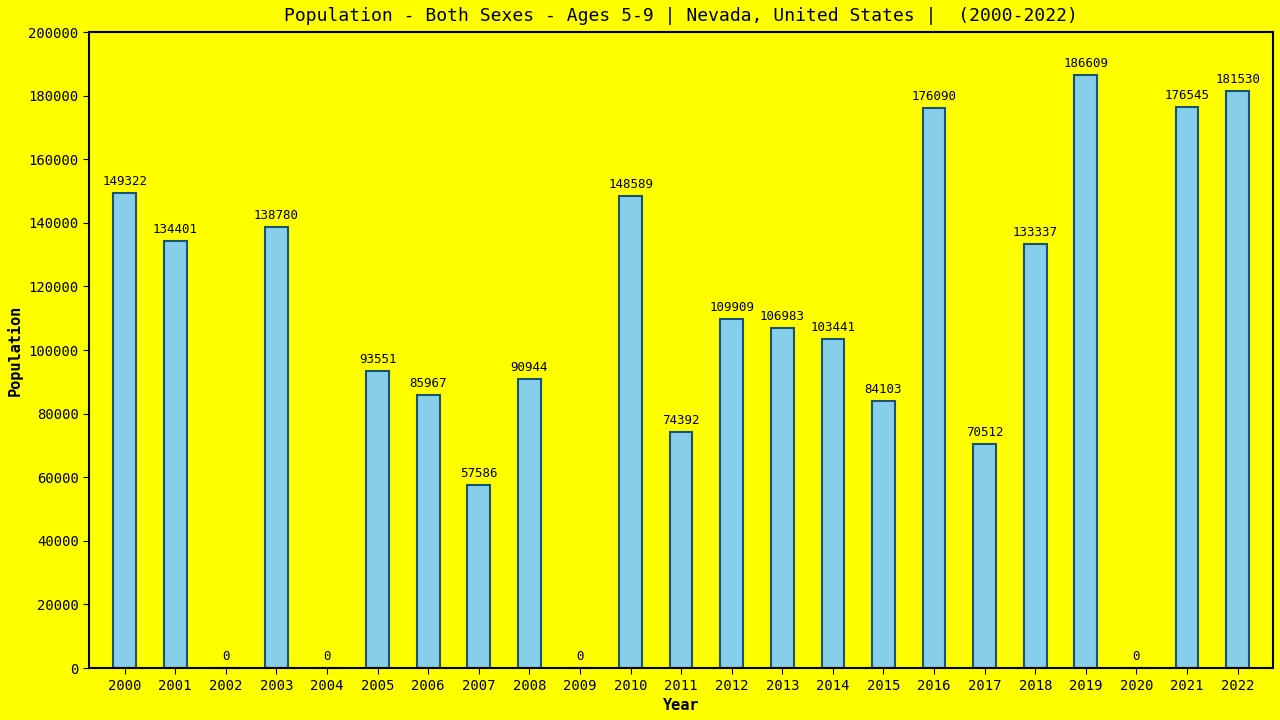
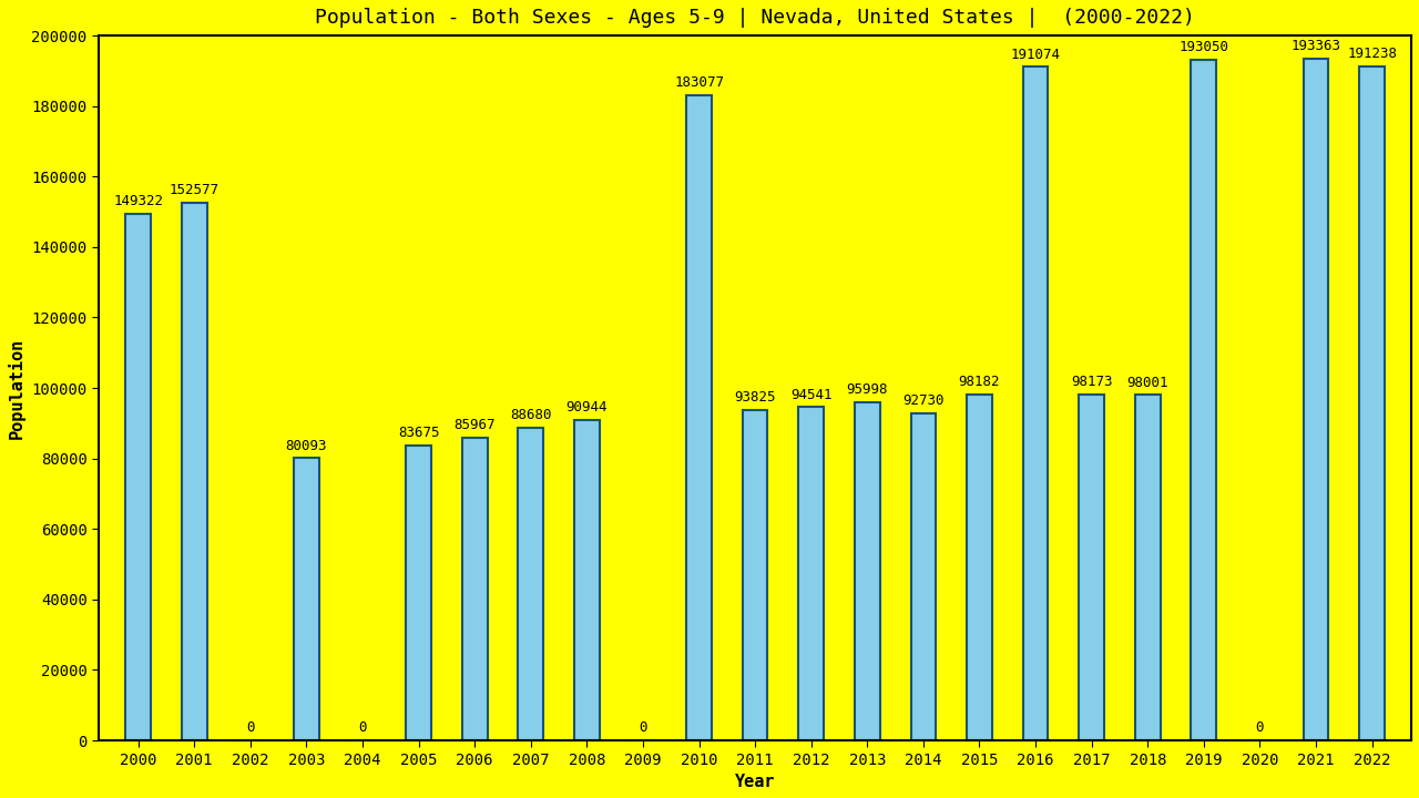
2001: 134401 -> 152577
2003: 138780 -> 80093
2005: 93551 -> 83675
2007: 57586 -> 88680
2010: 148589 -> 183077
2011: 74392 -> 93825
2012: 109909 -> 94541
2013: 106983 -> 95998
2014: 103441 -> 92730
2015: 84103 -> 98182
2016: 176090 -> 191074
2017: 70512 -> 98173
2018: 133337 -> 98001
2019: 186609 -> 193050
2021: 176545 -> 193363
2022: 181530 -> 191238
